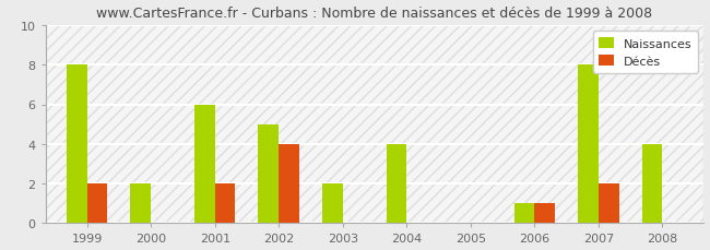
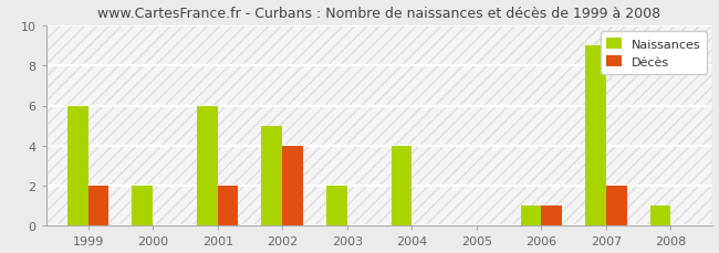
Naissances/1999: 8 -> 6
Naissances/2007: 8 -> 9
Naissances/2008: 4 -> 1
